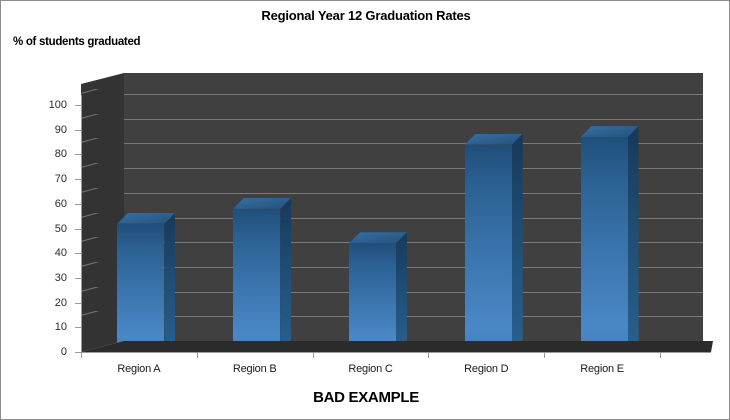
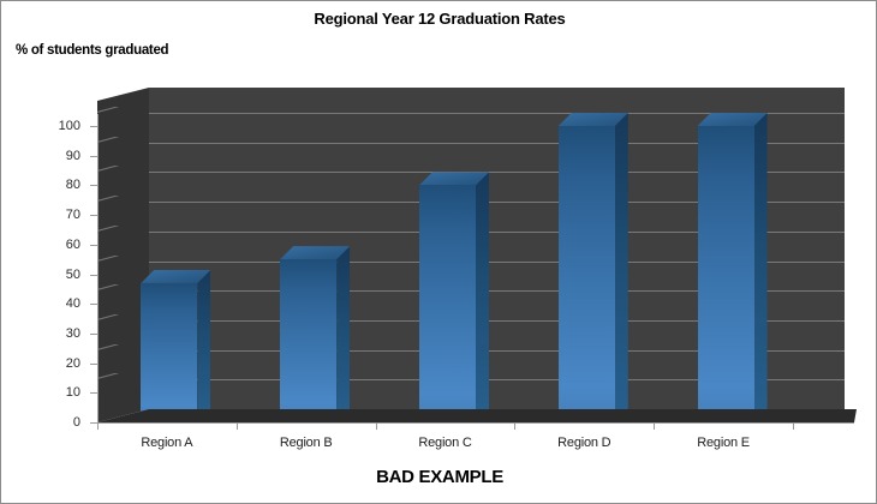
Region A: 52 -> 47
Region B: 58 -> 55
Region C: 44 -> 80
Region D: 84 -> 100
Region E: 87 -> 100
